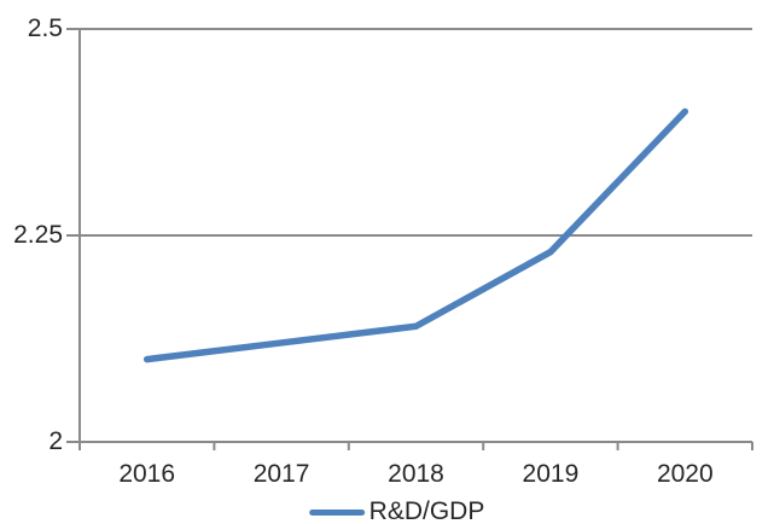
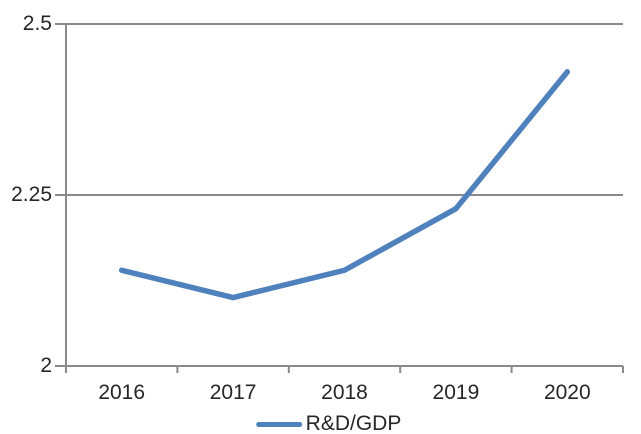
2016: 2.10 -> 2.14
2017: 2.12 -> 2.10
2020: 2.40 -> 2.43
